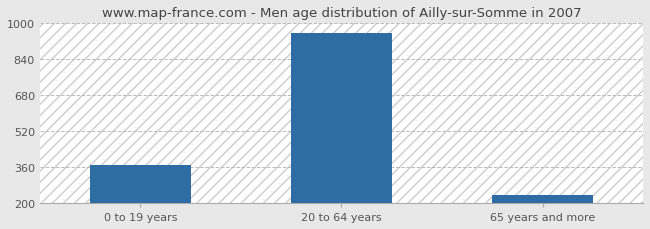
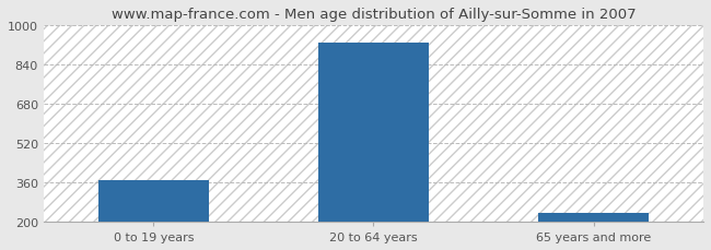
20 to 64 years: 955 -> 930
